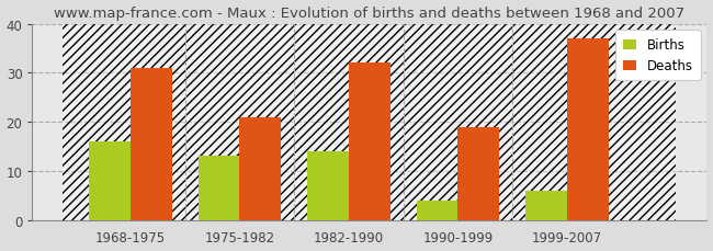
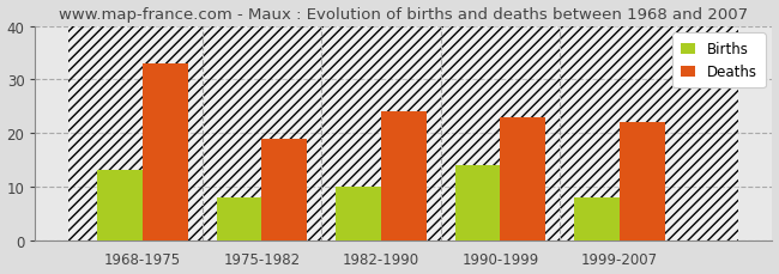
Births/1968-1975: 16 -> 13
Deaths/1968-1975: 31 -> 33
Births/1975-1982: 13 -> 8
Deaths/1975-1982: 21 -> 19
Births/1982-1990: 14 -> 10
Deaths/1982-1990: 32 -> 24
Births/1990-1999: 4 -> 14
Deaths/1990-1999: 19 -> 23
Births/1999-2007: 6 -> 8
Deaths/1999-2007: 37 -> 22
